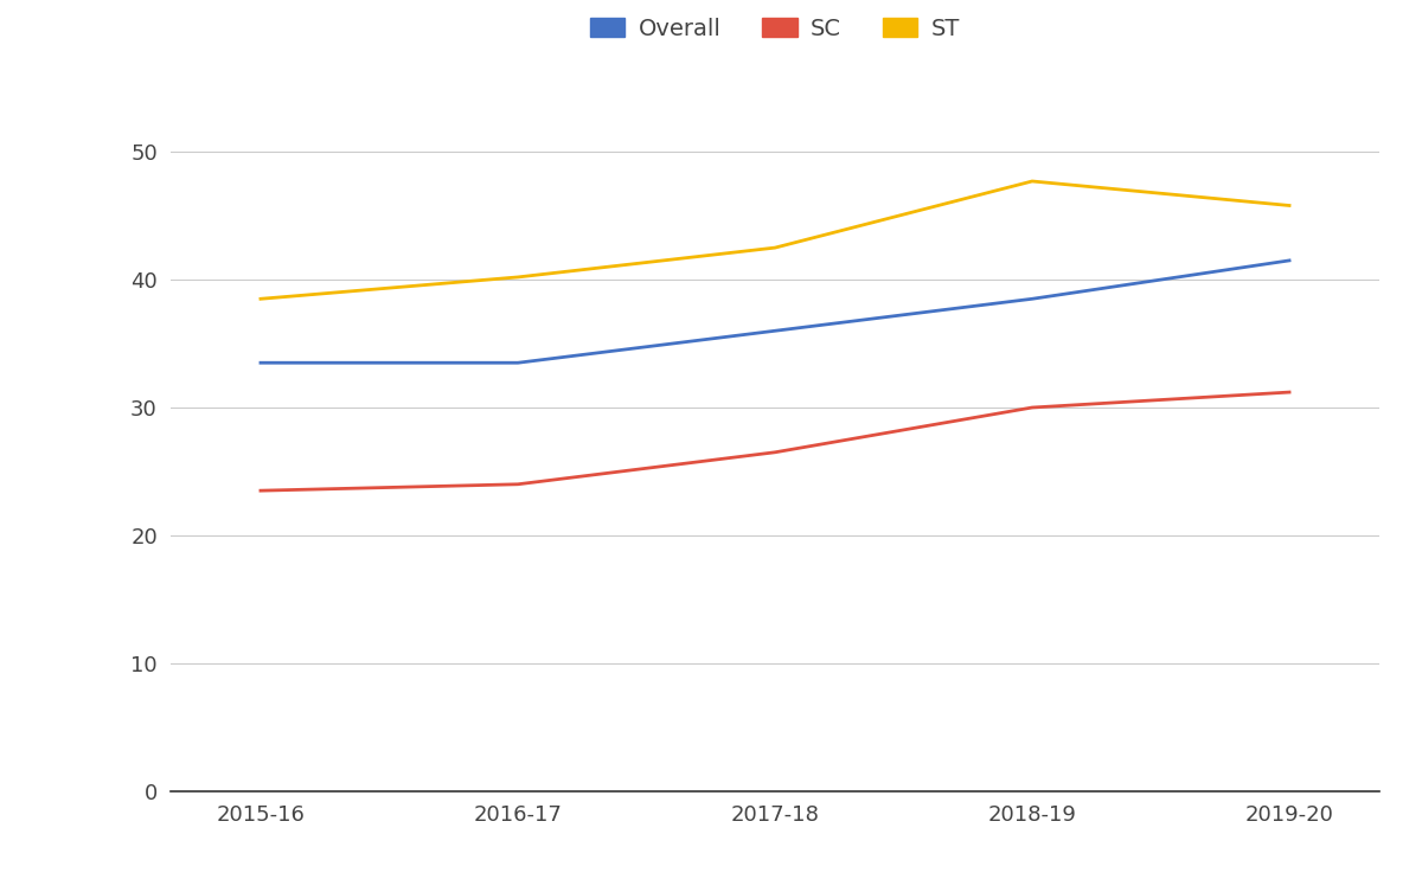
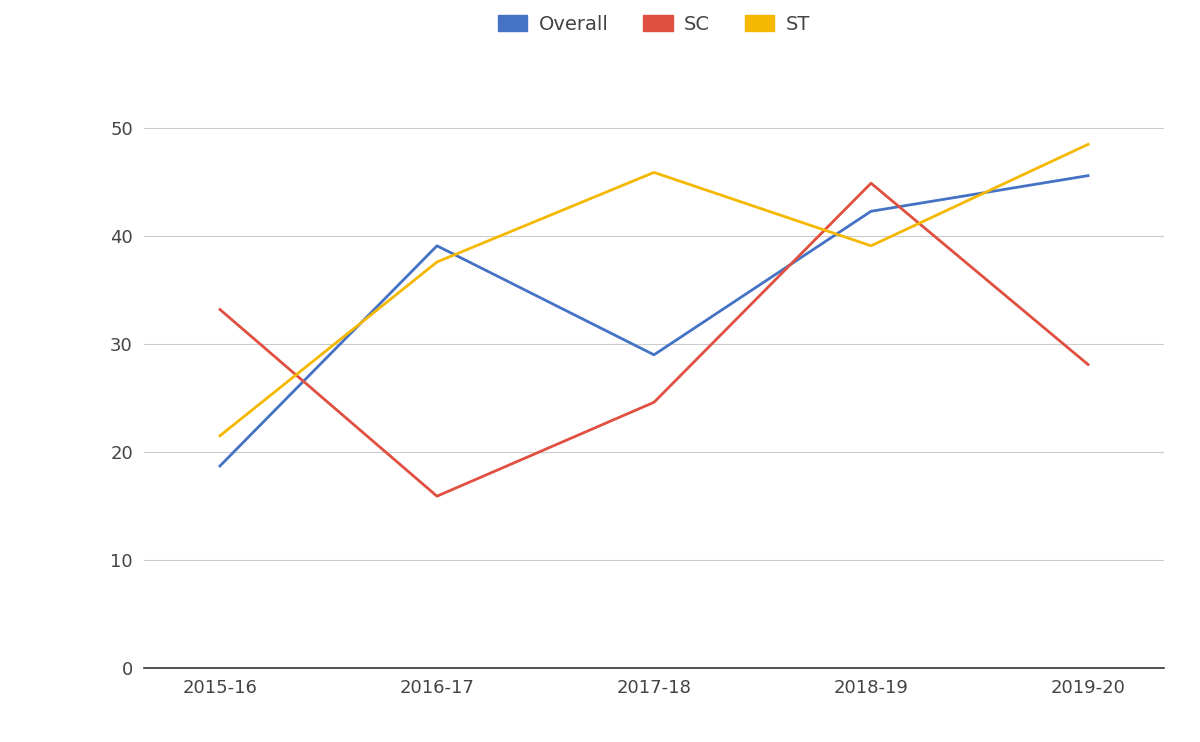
Overall/2015-16: 33.5 -> 18.7
SC/2015-16: 23.5 -> 33.2
ST/2015-16: 38.5 -> 21.5
Overall/2016-17: 33.5 -> 39.1
SC/2016-17: 24.0 -> 15.9
ST/2016-17: 40.2 -> 37.6
Overall/2017-18: 36.0 -> 29.0
SC/2017-18: 26.5 -> 24.6
ST/2017-18: 42.5 -> 45.9
Overall/2018-19: 38.5 -> 42.3
SC/2018-19: 30.0 -> 44.9
ST/2018-19: 47.7 -> 39.1
Overall/2019-20: 41.5 -> 45.6
SC/2019-20: 31.2 -> 28.1
ST/2019-20: 45.8 -> 48.5
